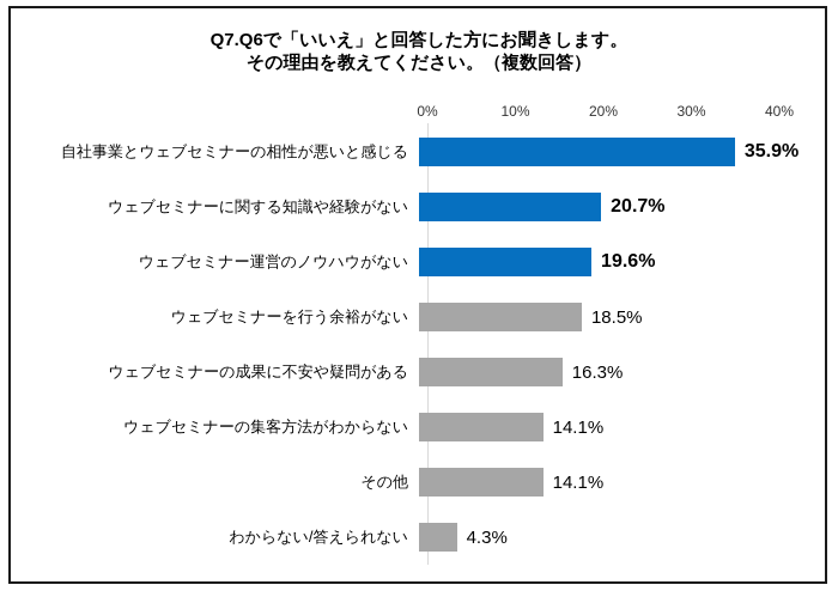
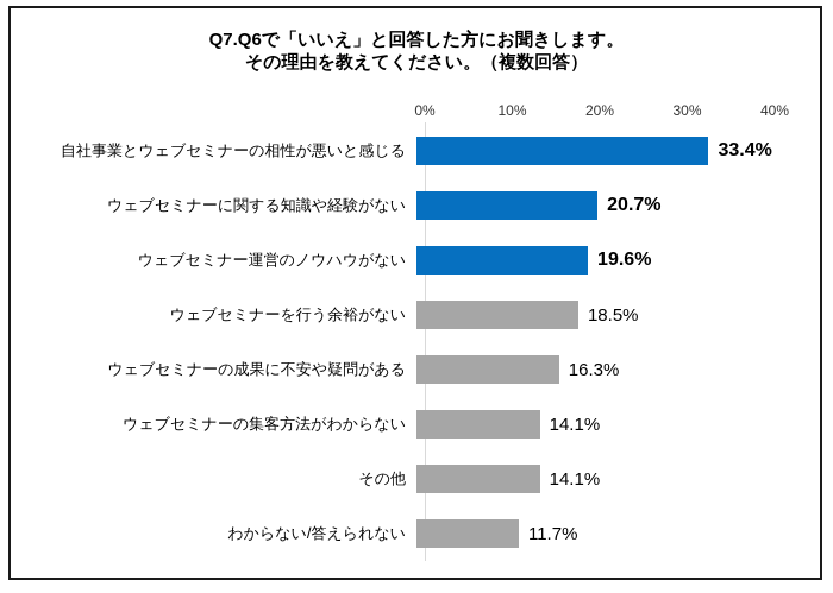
自社事業とウェブセミナーの相性が悪いと感じる: 35.9% -> 33.4%
わからない/答えられない: 4.3% -> 11.7%
